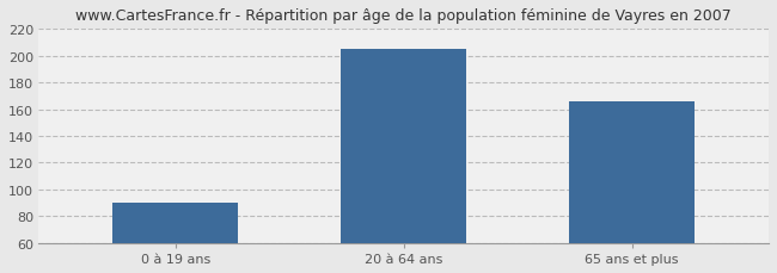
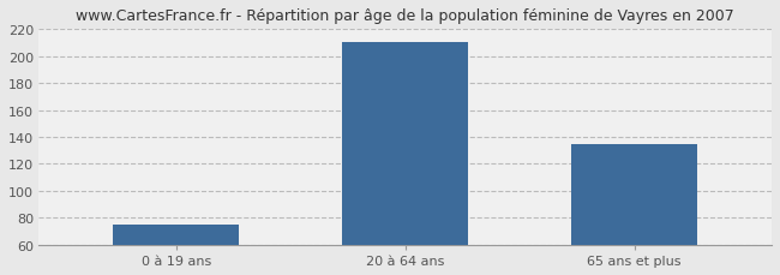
0 à 19 ans: 90 -> 75
20 à 64 ans: 205 -> 210
65 ans et plus: 166 -> 135
